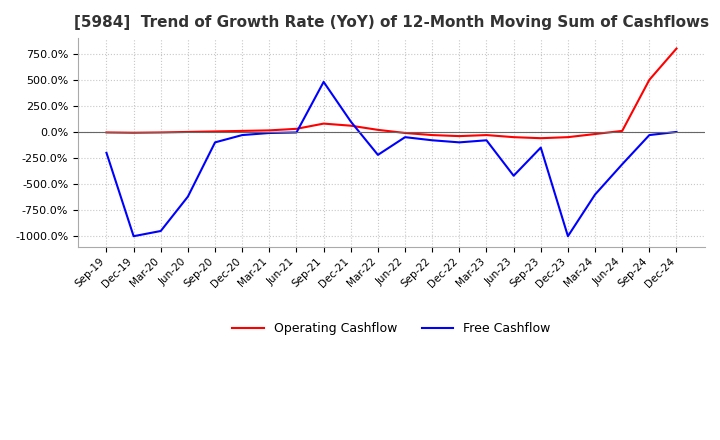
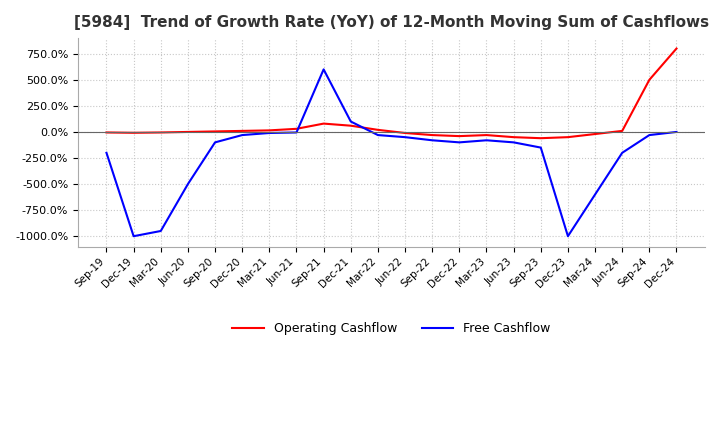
Free Cashflow/Jun-20: -620% -> -500%
Free Cashflow/Sep-21: 480% -> 600%
Free Cashflow/Mar-22: -220% -> -30%
Free Cashflow/Jun-23: -420% -> -100%
Free Cashflow/Jun-24: -310% -> -200%
